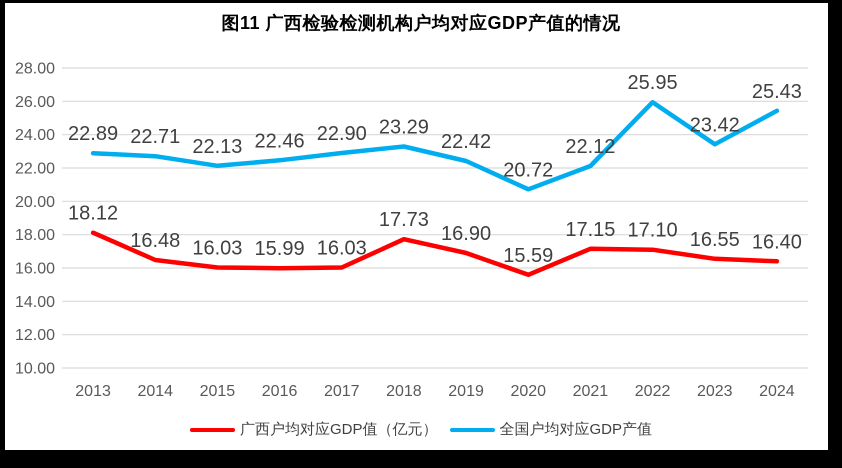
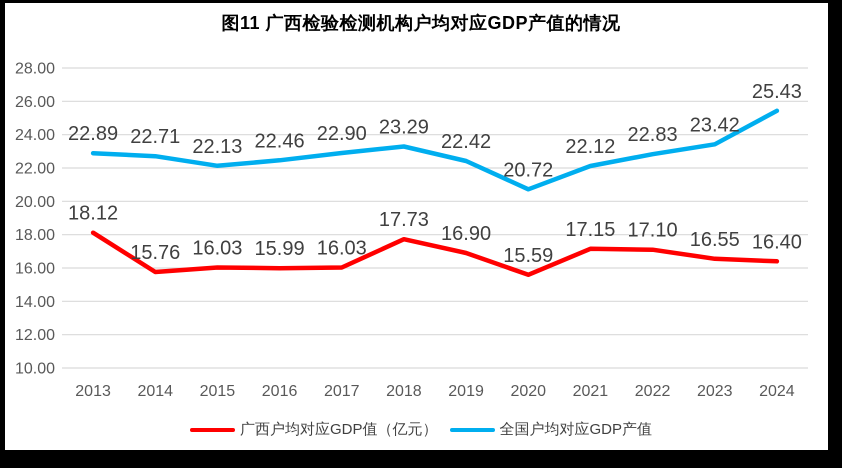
广西户均对应GDP值（亿元）/2014: 16.48 -> 15.76
全国户均对应GDP产值/2022: 25.95 -> 22.83
